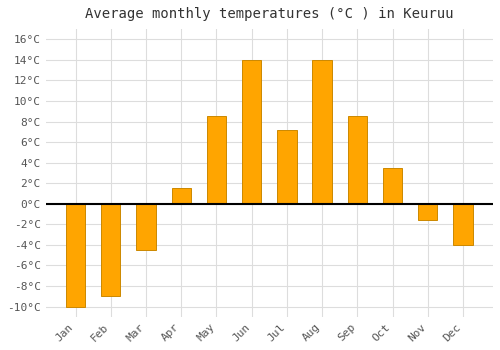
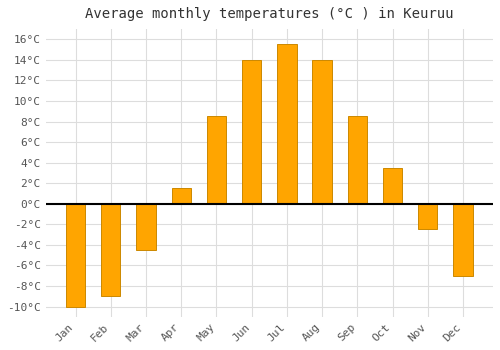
Jul: 7.2°C -> 15.5°C
Nov: -1.6°C -> -2.5°C
Dec: -4.0°C -> -7.0°C
